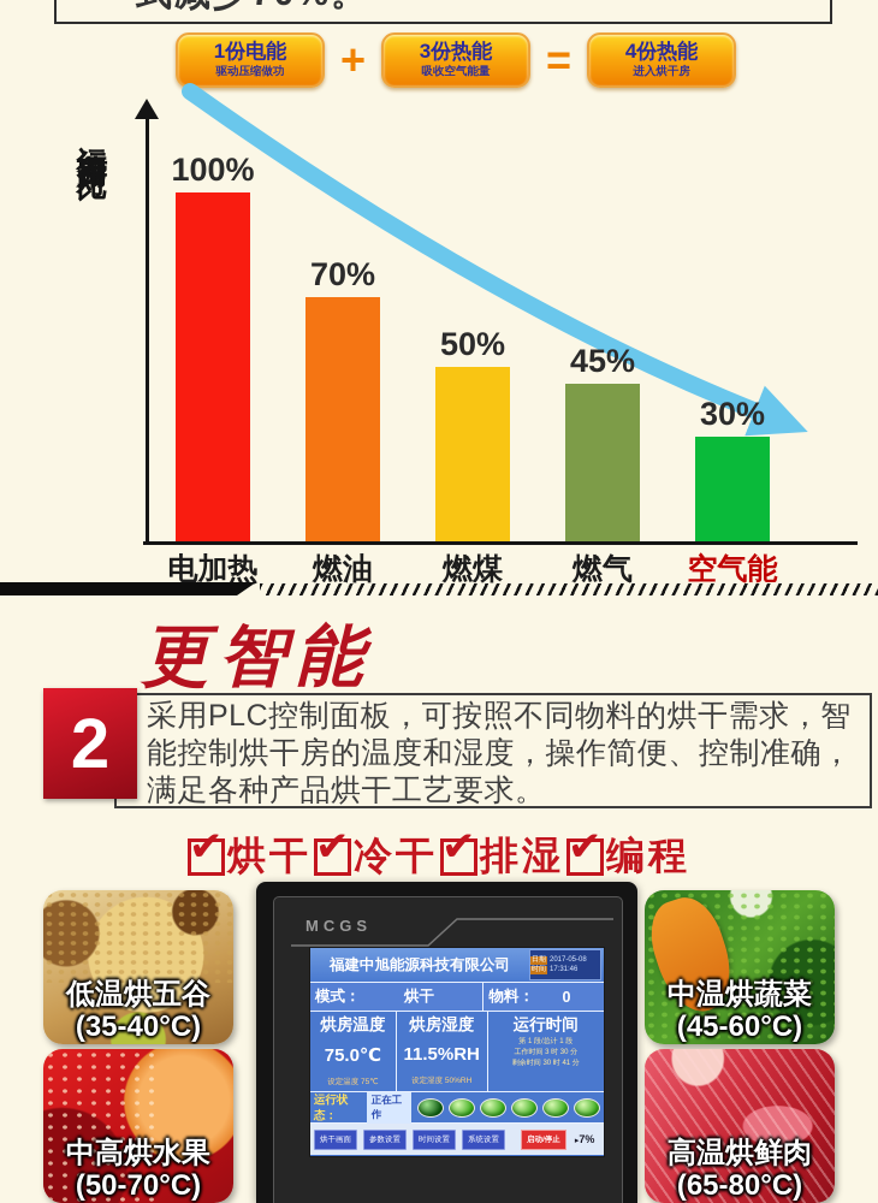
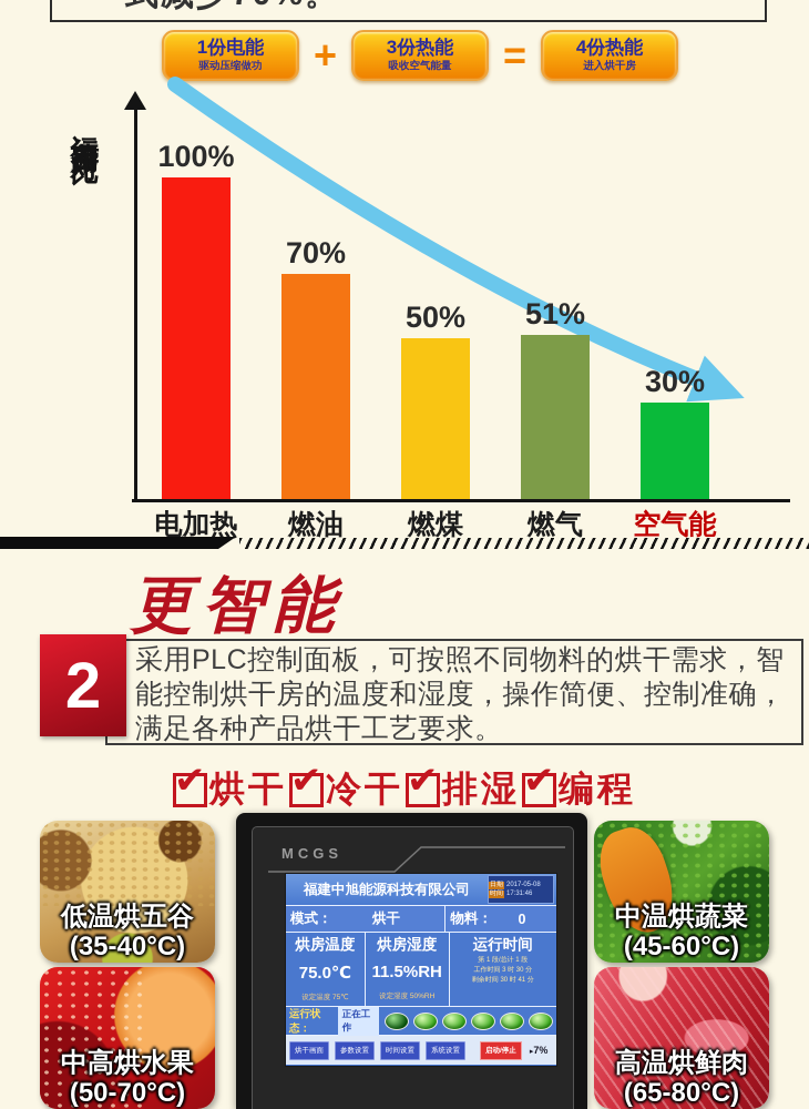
燃气: 45% -> 51%
